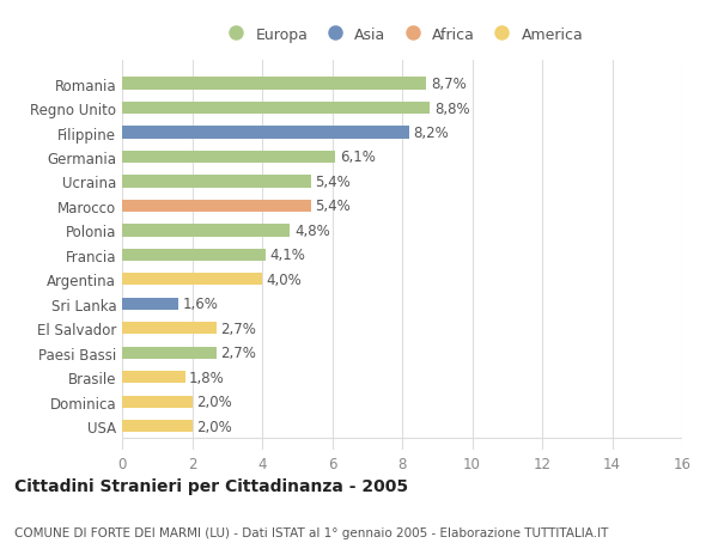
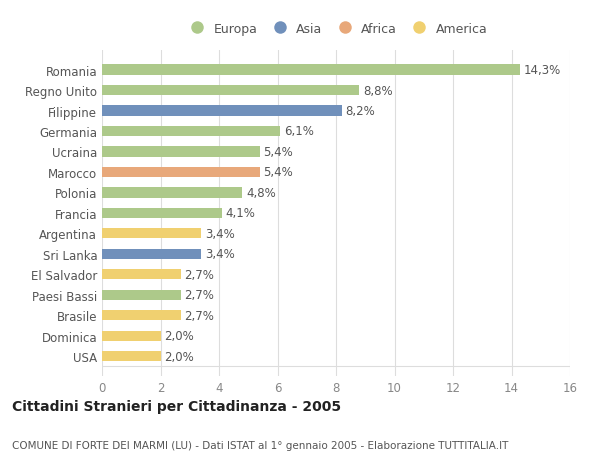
Romania: 8,7% -> 14,3%
Argentina: 4,0% -> 3,4%
Sri Lanka: 1,6% -> 3,4%
Brasile: 1,8% -> 2,7%
